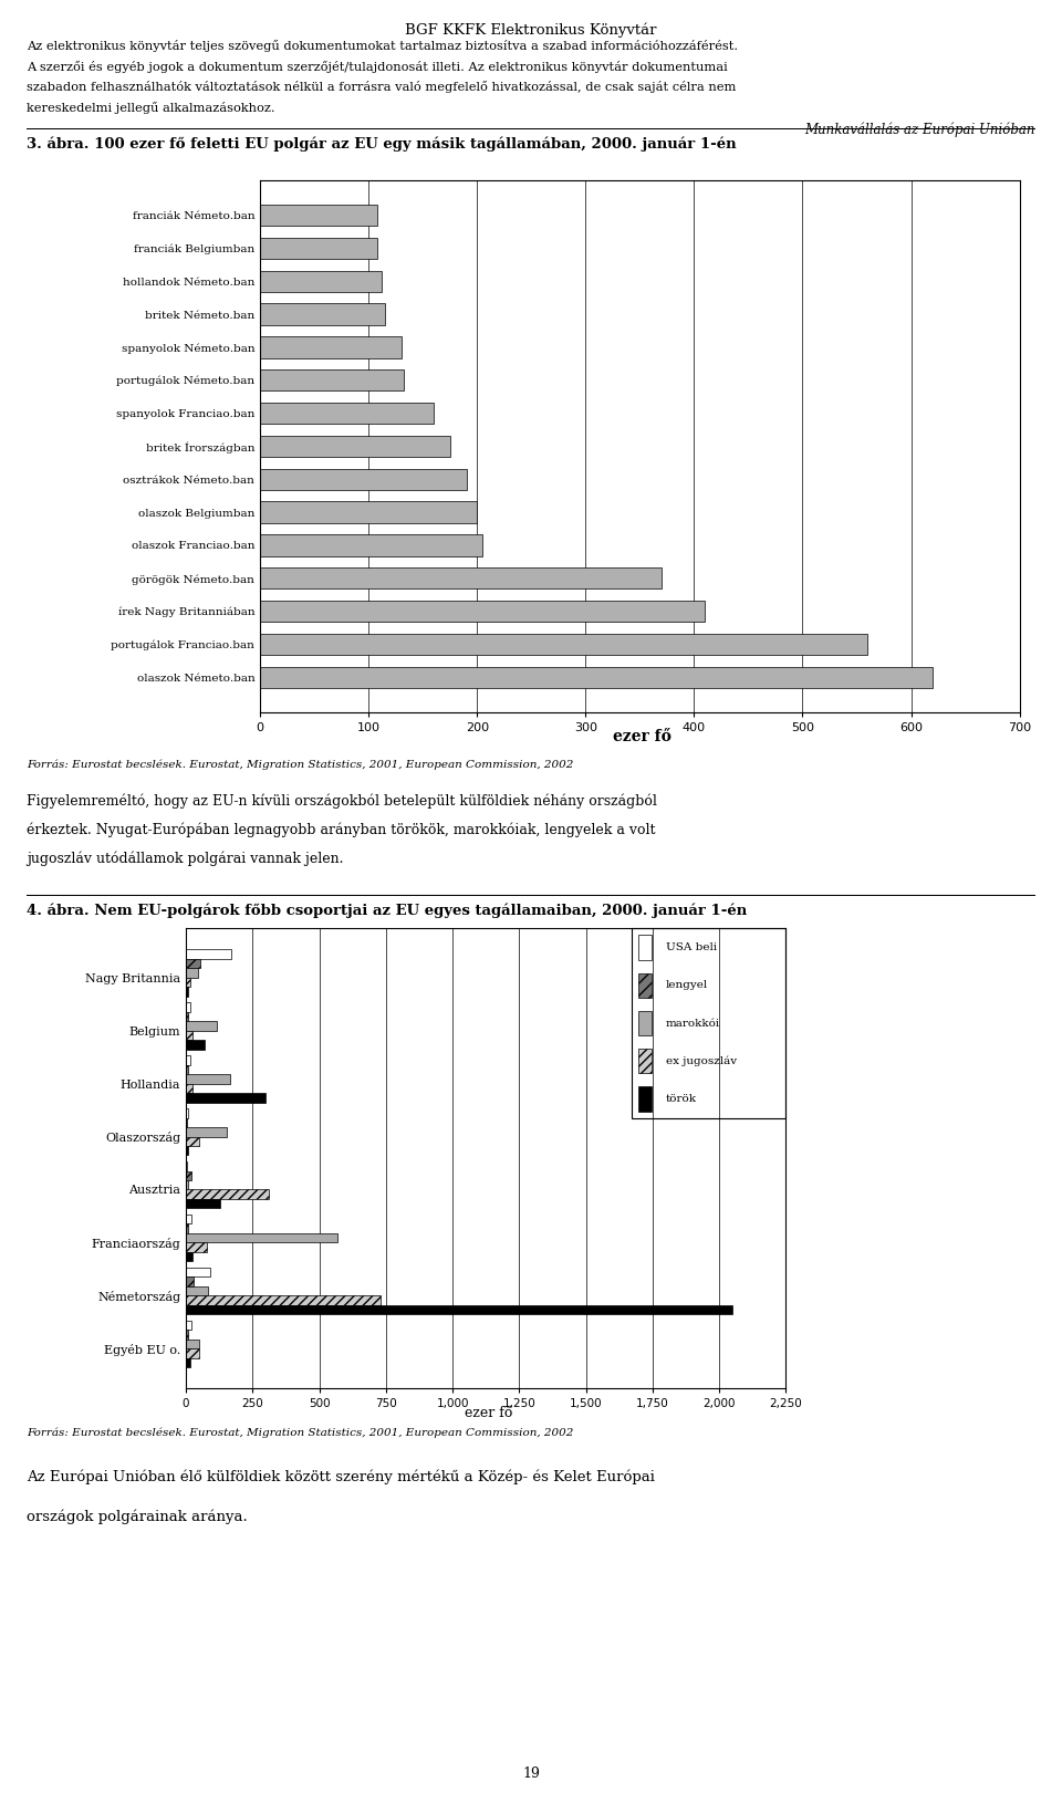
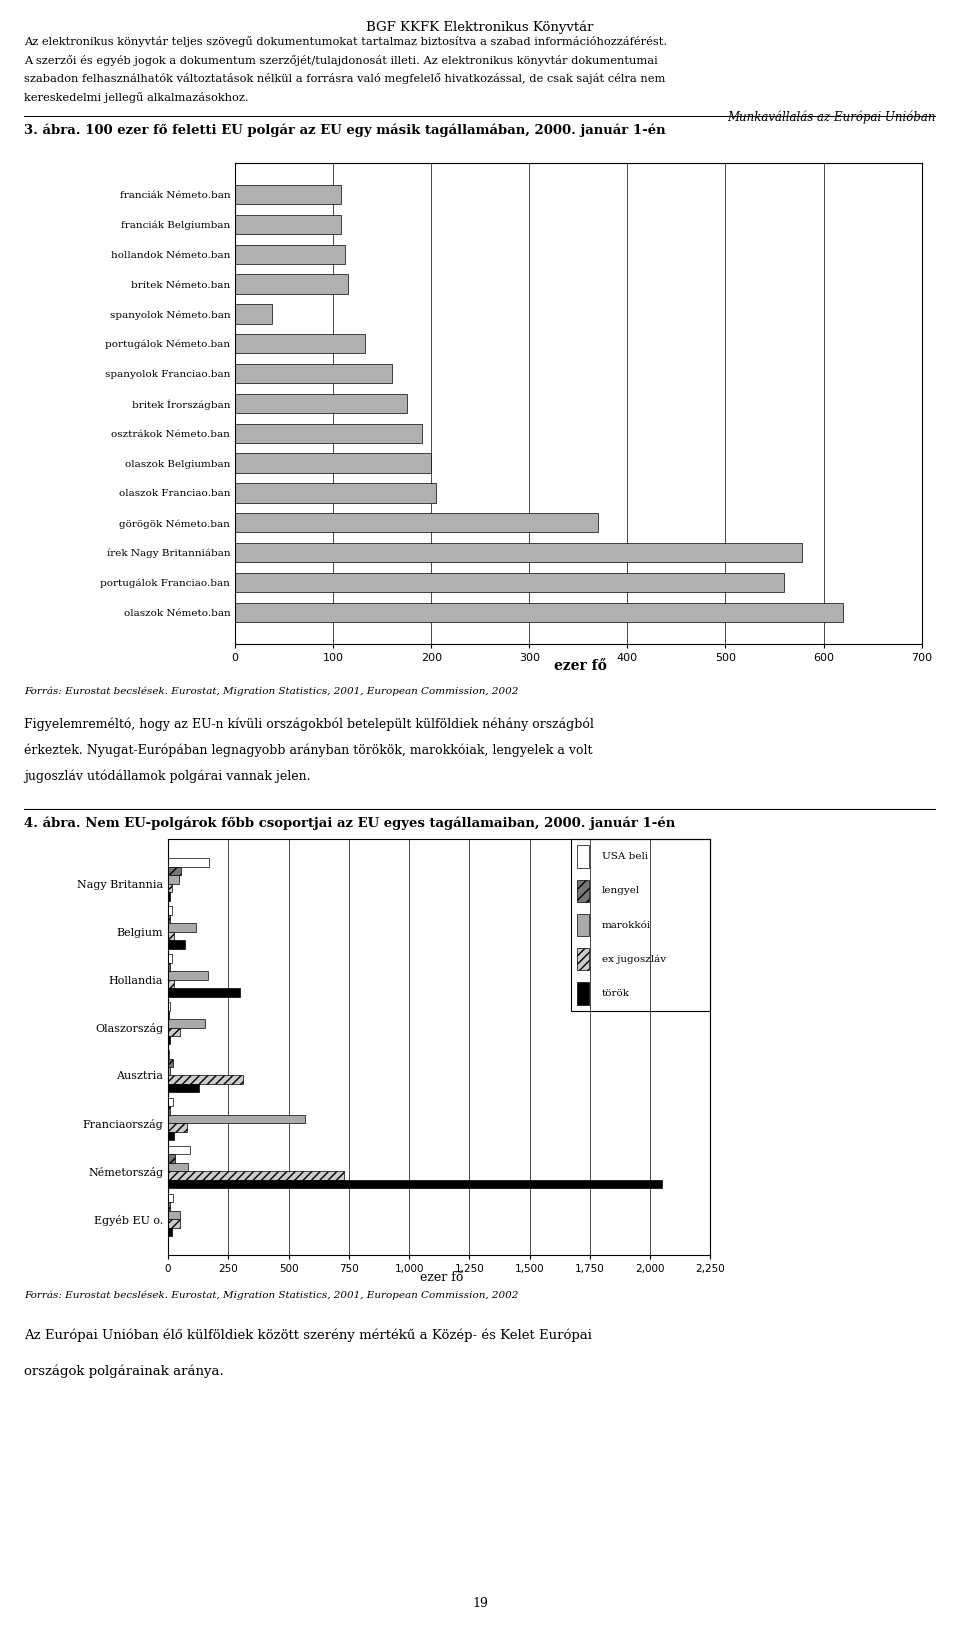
spanyolok Németo.ban: 130 -> 38
írek Nagy Britanniában: 410 -> 578
